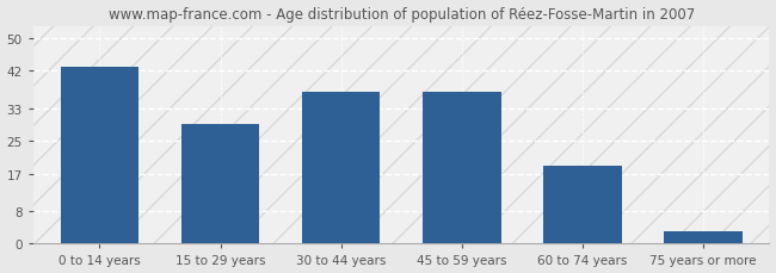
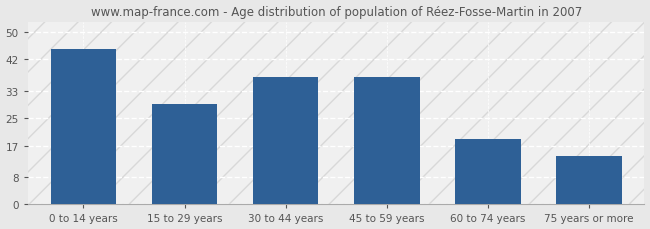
0 to 14 years: 43 -> 45
75 years or more: 3 -> 14
